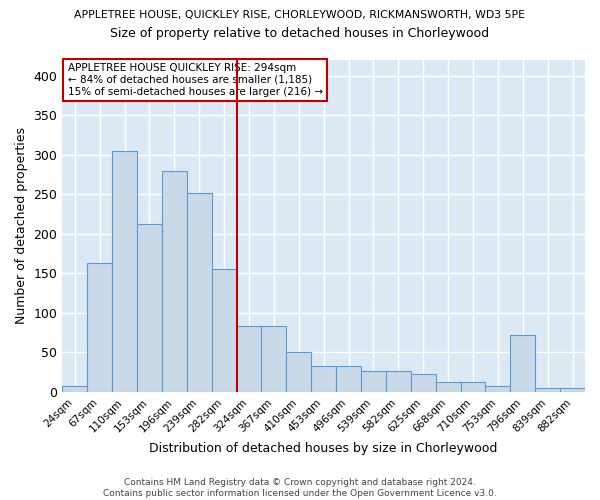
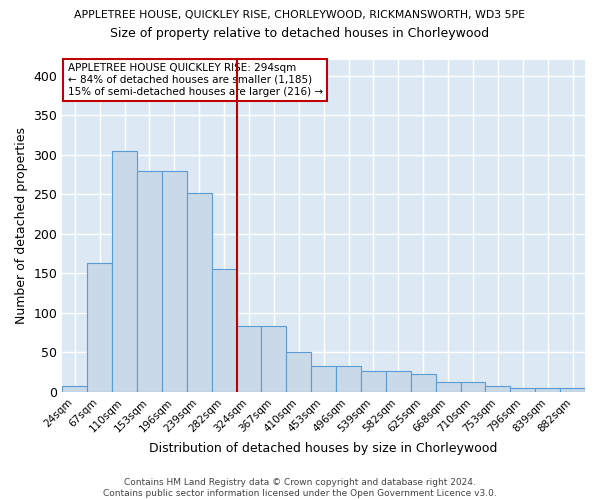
153sqm: 212 -> 280
796sqm: 72 -> 5
